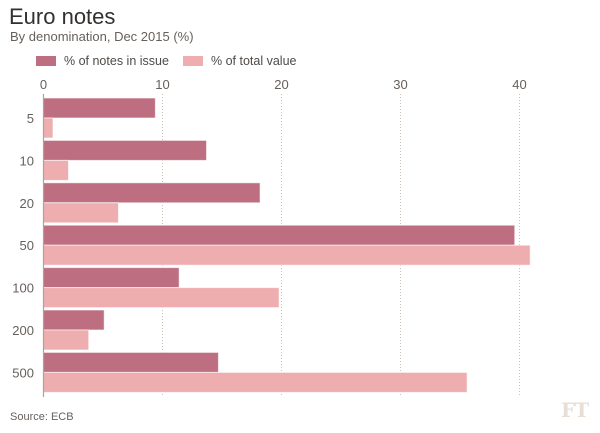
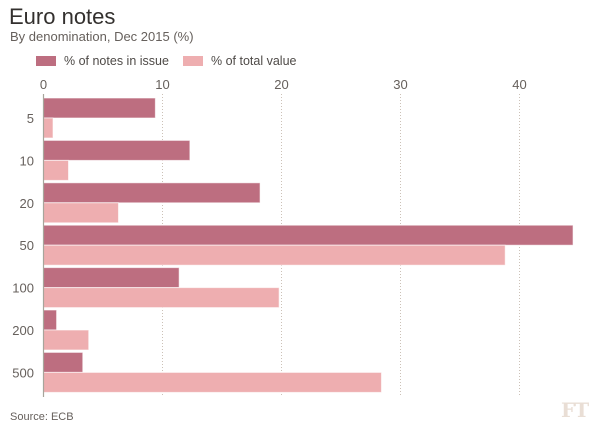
% of notes in issue/10: 13.7 -> 12.3
% of notes in issue/50: 39.6 -> 44.5
% of total value/50: 40.9 -> 38.8
% of notes in issue/200: 5.1 -> 1.1
% of notes in issue/500: 14.7 -> 3.3
% of total value/500: 35.6 -> 28.4
